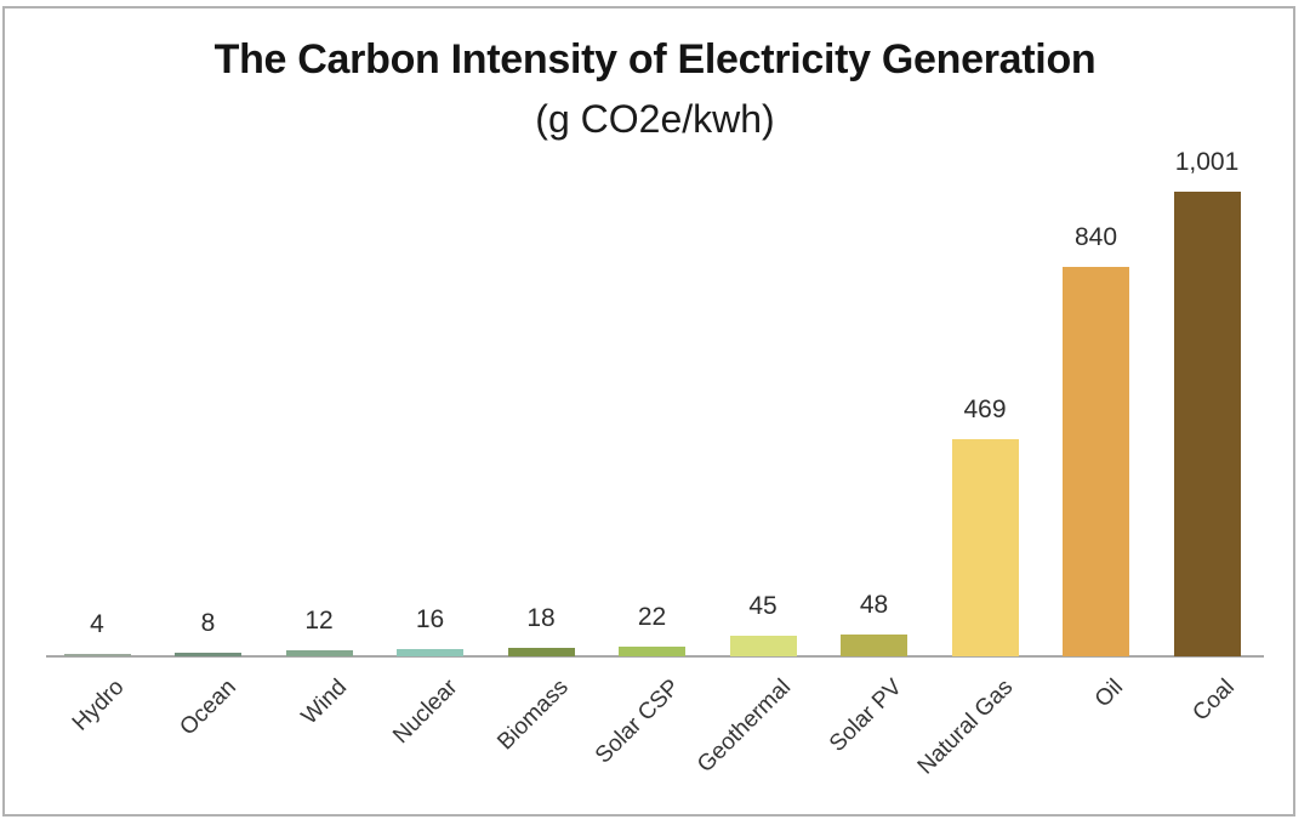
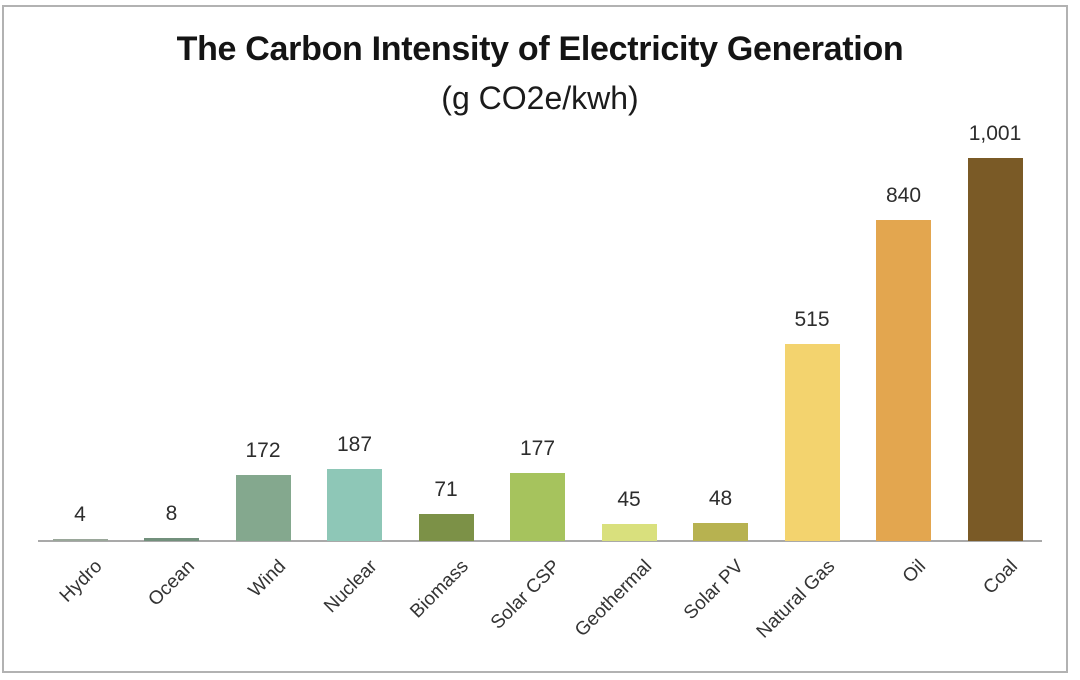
Wind: 12 -> 172
Nuclear: 16 -> 187
Biomass: 18 -> 71
Solar CSP: 22 -> 177
Natural Gas: 469 -> 515
